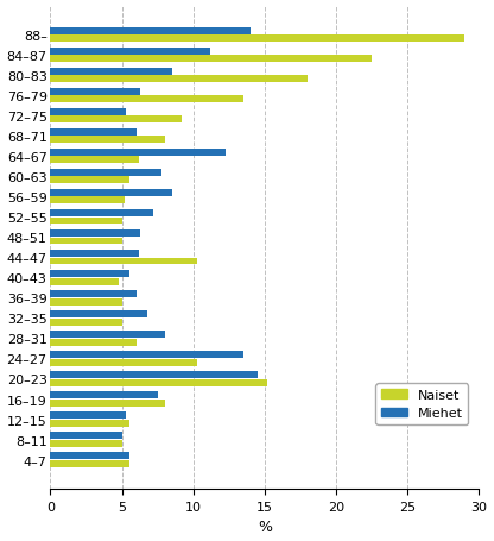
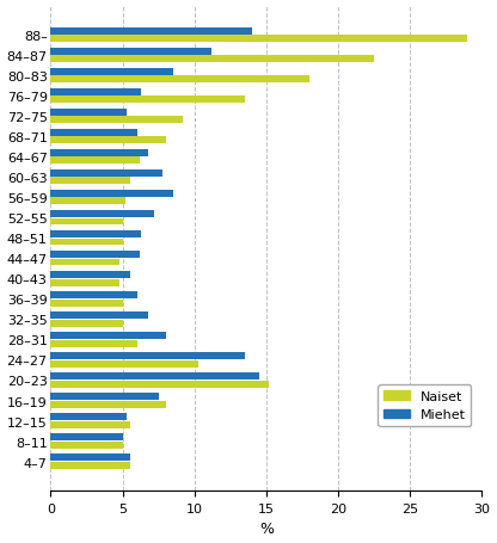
Miehet/64–67: 12.3 -> 6.8
Naiset/44–47: 10.3 -> 4.8
